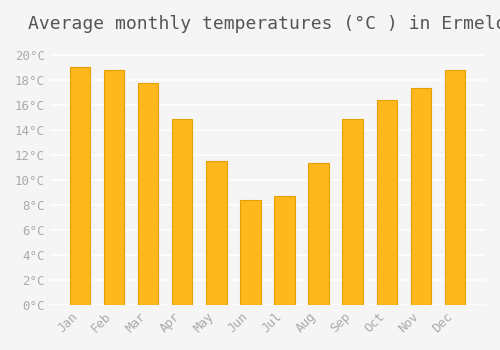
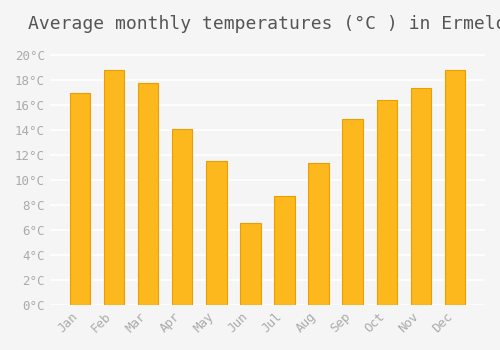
Jan: 19.1°C -> 17.0°C
Apr: 14.9°C -> 14.1°C
Jun: 8.4°C -> 6.6°C
